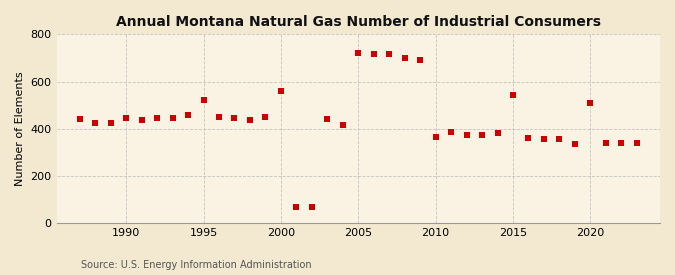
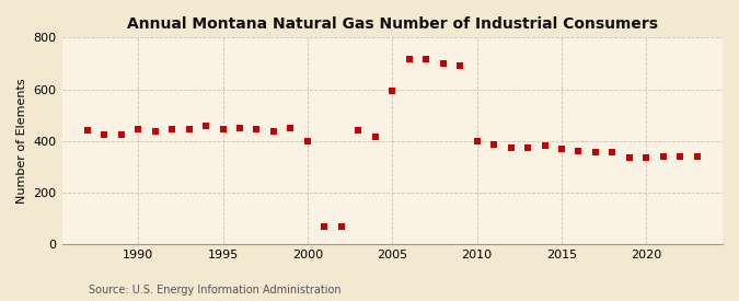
1995: 520 -> 445
2000: 560 -> 400
2005: 720 -> 595
2010: 365 -> 400
2015: 545 -> 370
2020: 510 -> 335
